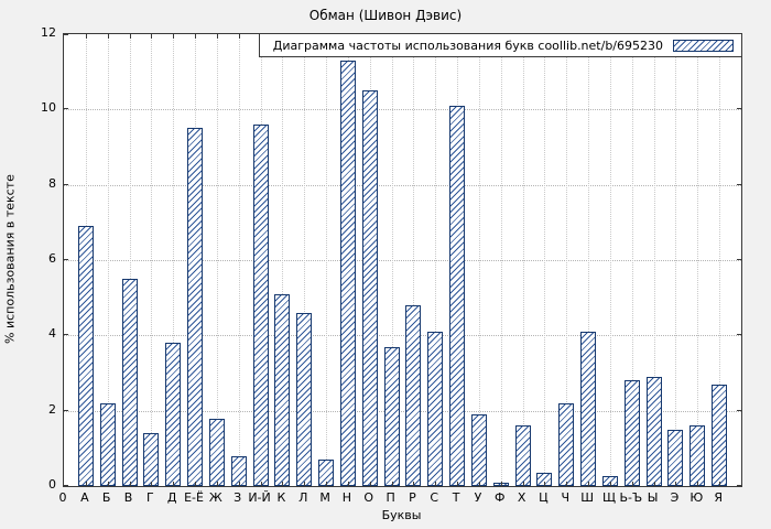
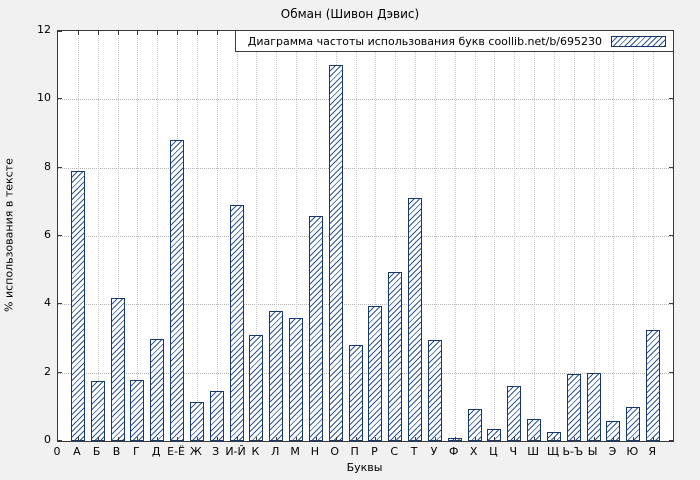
А: 6.9 -> 7.9
Б: 2.2 -> 1.8
В: 5.5 -> 4.2
Г: 1.4 -> 1.8
Д: 3.8 -> 3.0
Е-Ё: 9.5 -> 8.8
Ж: 1.8 -> 1.1
З: 0.8 -> 1.4
И-Й: 9.6 -> 6.9
К: 5.1 -> 3.1
Л: 4.6 -> 3.8
М: 0.7 -> 3.6
Н: 11.3 -> 6.6
О: 10.5 -> 11.0
П: 3.7 -> 2.8
Р: 4.8 -> 4.0
С: 4.1 -> 5.0
Т: 10.1 -> 7.1
У: 1.9 -> 3.0
Х: 1.6 -> 0.9
Ч: 2.2 -> 1.6
Ш: 4.1 -> 0.7
Ь-Ъ: 2.8 -> 1.9
Ы: 2.9 -> 2.0
Э: 1.5 -> 0.6
Ю: 1.6 -> 1.0
Я: 2.7 -> 3.2
